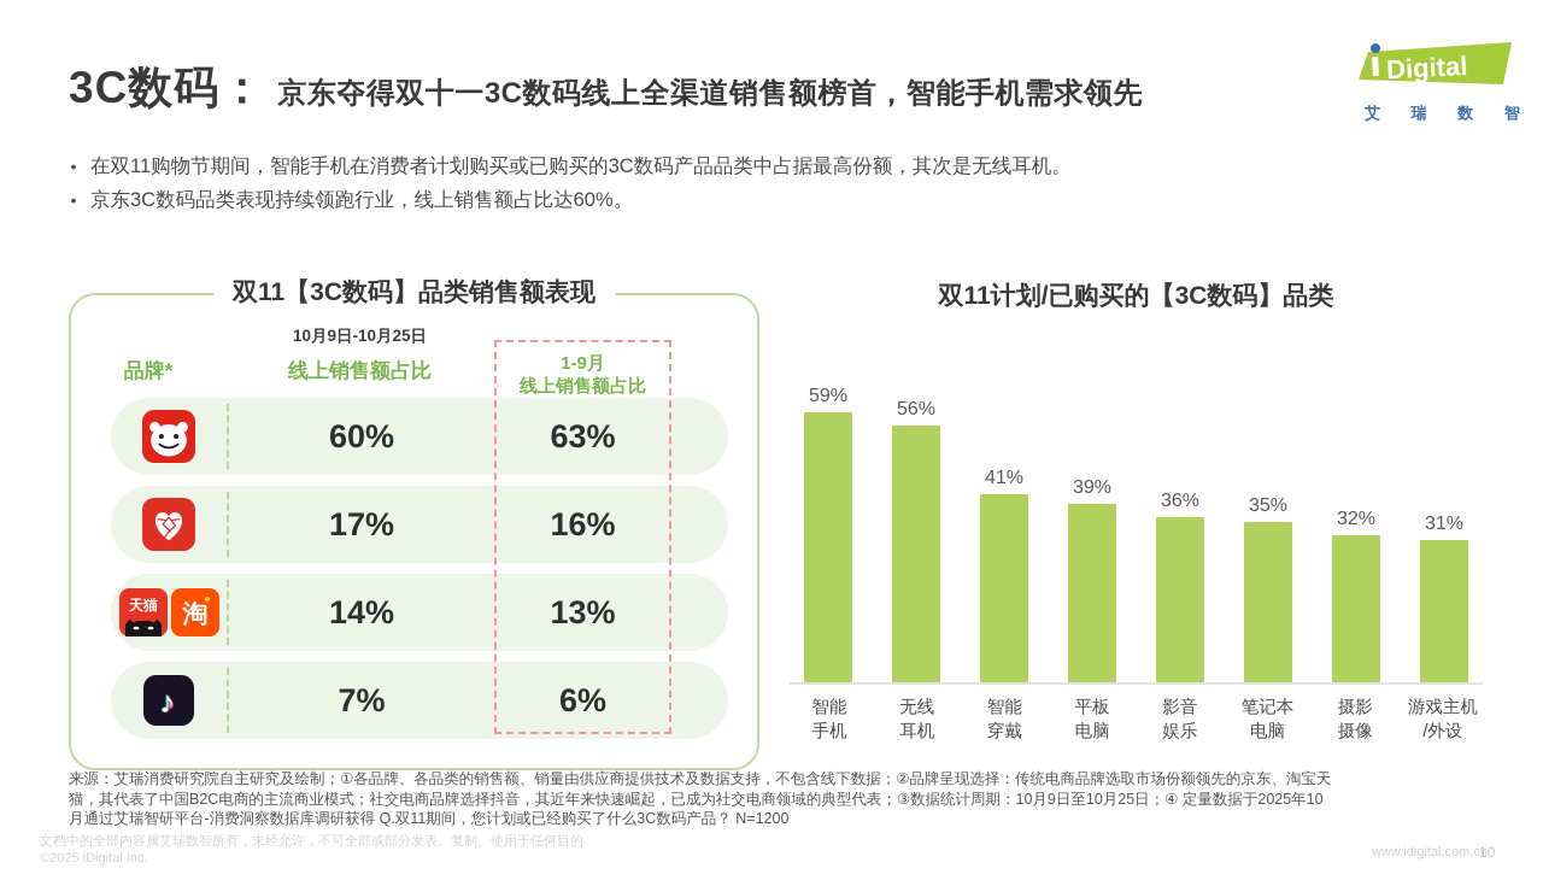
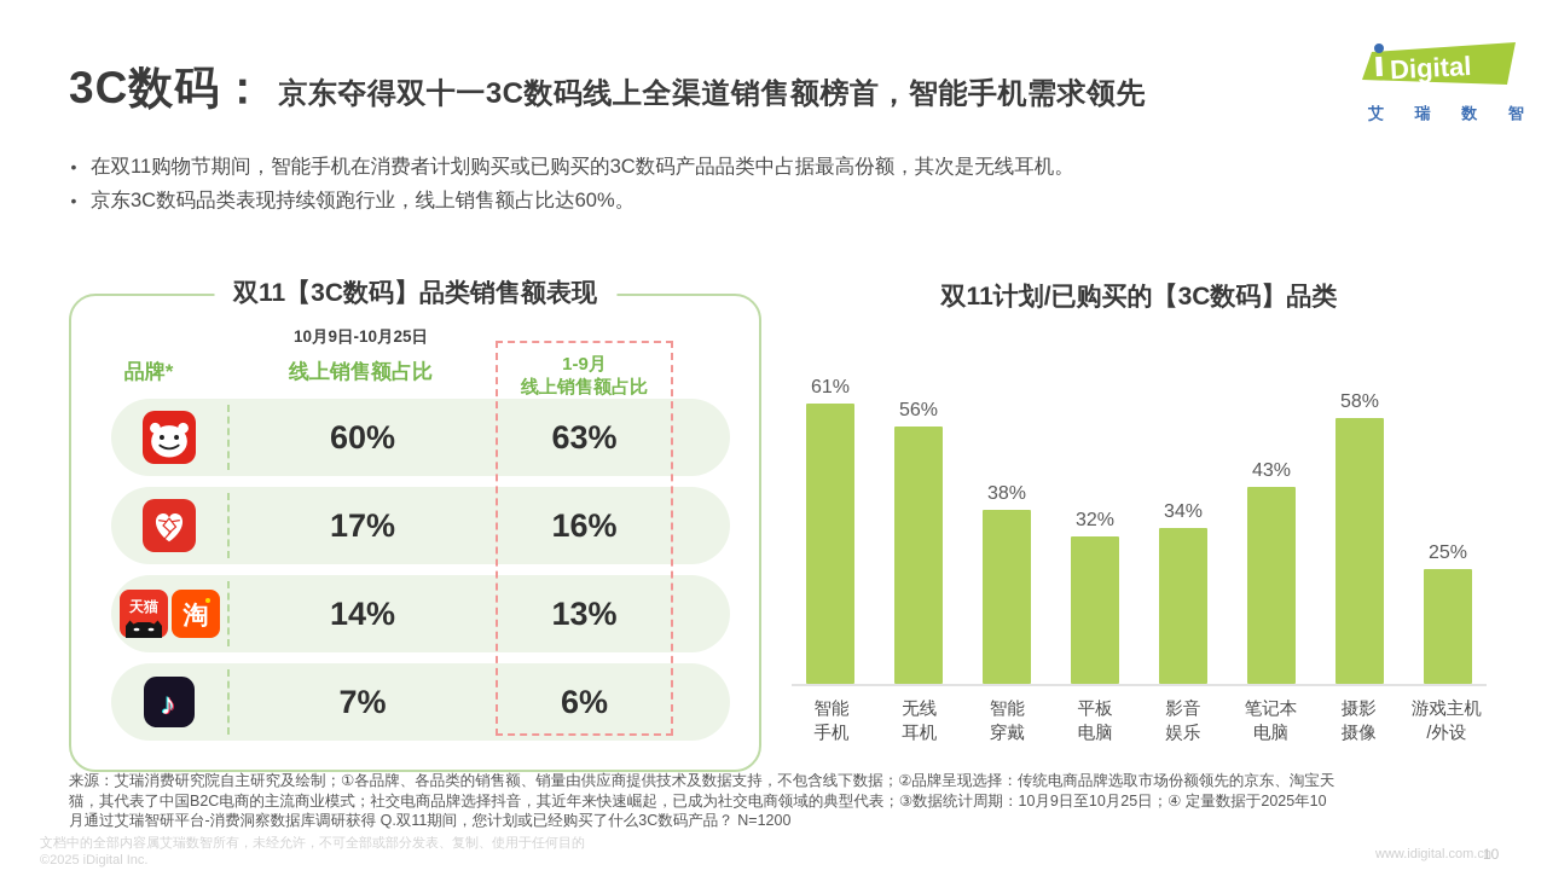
双11计划/已购买的【3C数码】品类/智能 手机: 59% -> 61%
双11计划/已购买的【3C数码】品类/智能 穿戴: 41% -> 38%
双11计划/已购买的【3C数码】品类/平板 电脑: 39% -> 32%
双11计划/已购买的【3C数码】品类/影音 娱乐: 36% -> 34%
双11计划/已购买的【3C数码】品类/笔记本 电脑: 35% -> 43%
双11计划/已购买的【3C数码】品类/摄影 摄像: 32% -> 58%
双11计划/已购买的【3C数码】品类/游戏主机 /外设: 31% -> 25%
